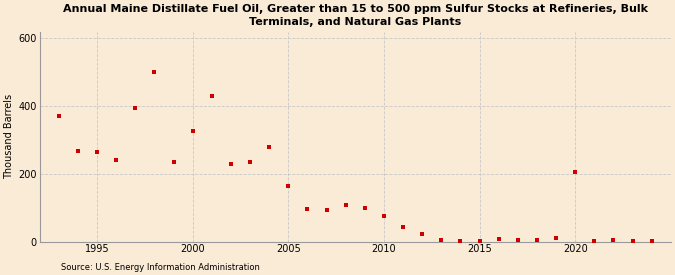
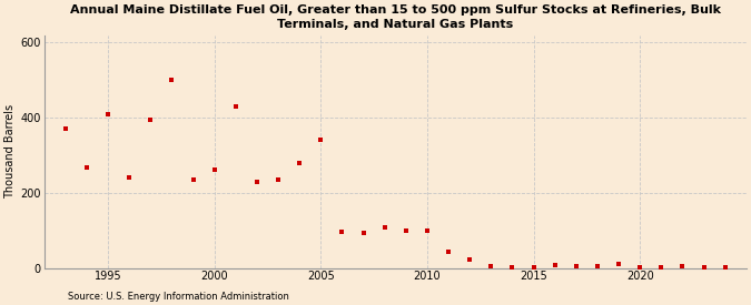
1995: 265 -> 410
2000: 325 -> 260
2005: 165 -> 340
2010: 75 -> 100
2020: 205 -> 3
